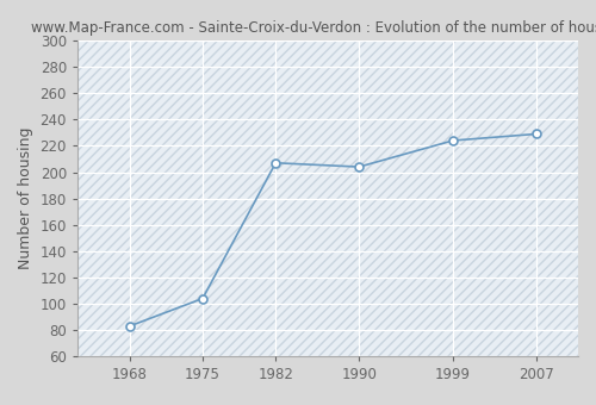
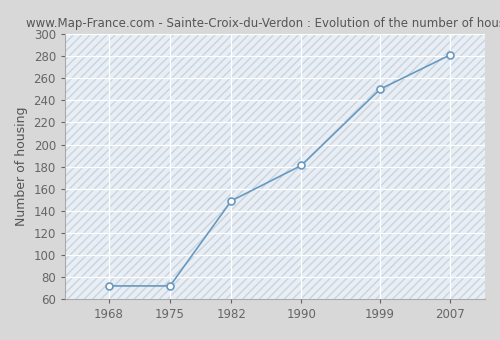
1968: 83 -> 72
1975: 104 -> 72
1982: 207 -> 149
1990: 204 -> 181
1999: 224 -> 250
2007: 229 -> 281
